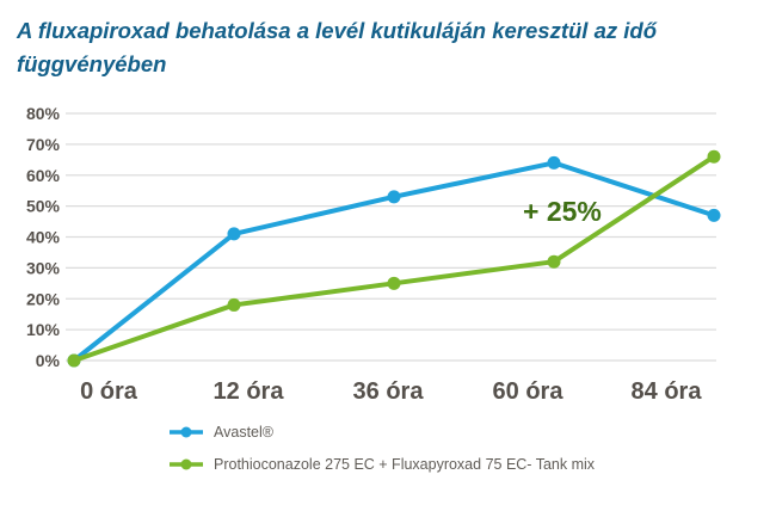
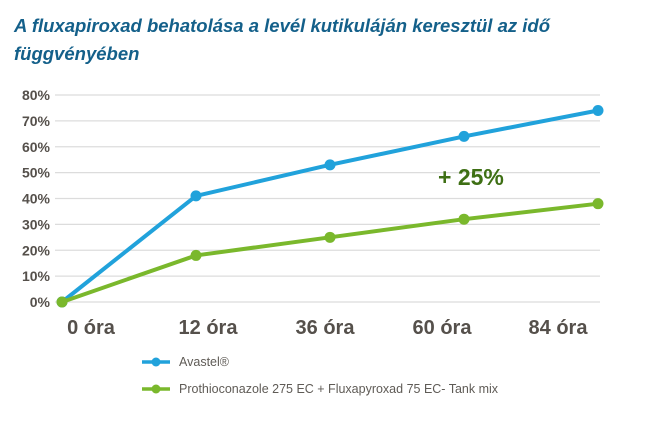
Avastel®/84 óra: 47% -> 74%
Prothioconazole 275 EC + Fluxapyroxad 75 EC- Tank mix/84 óra: 66% -> 38%
